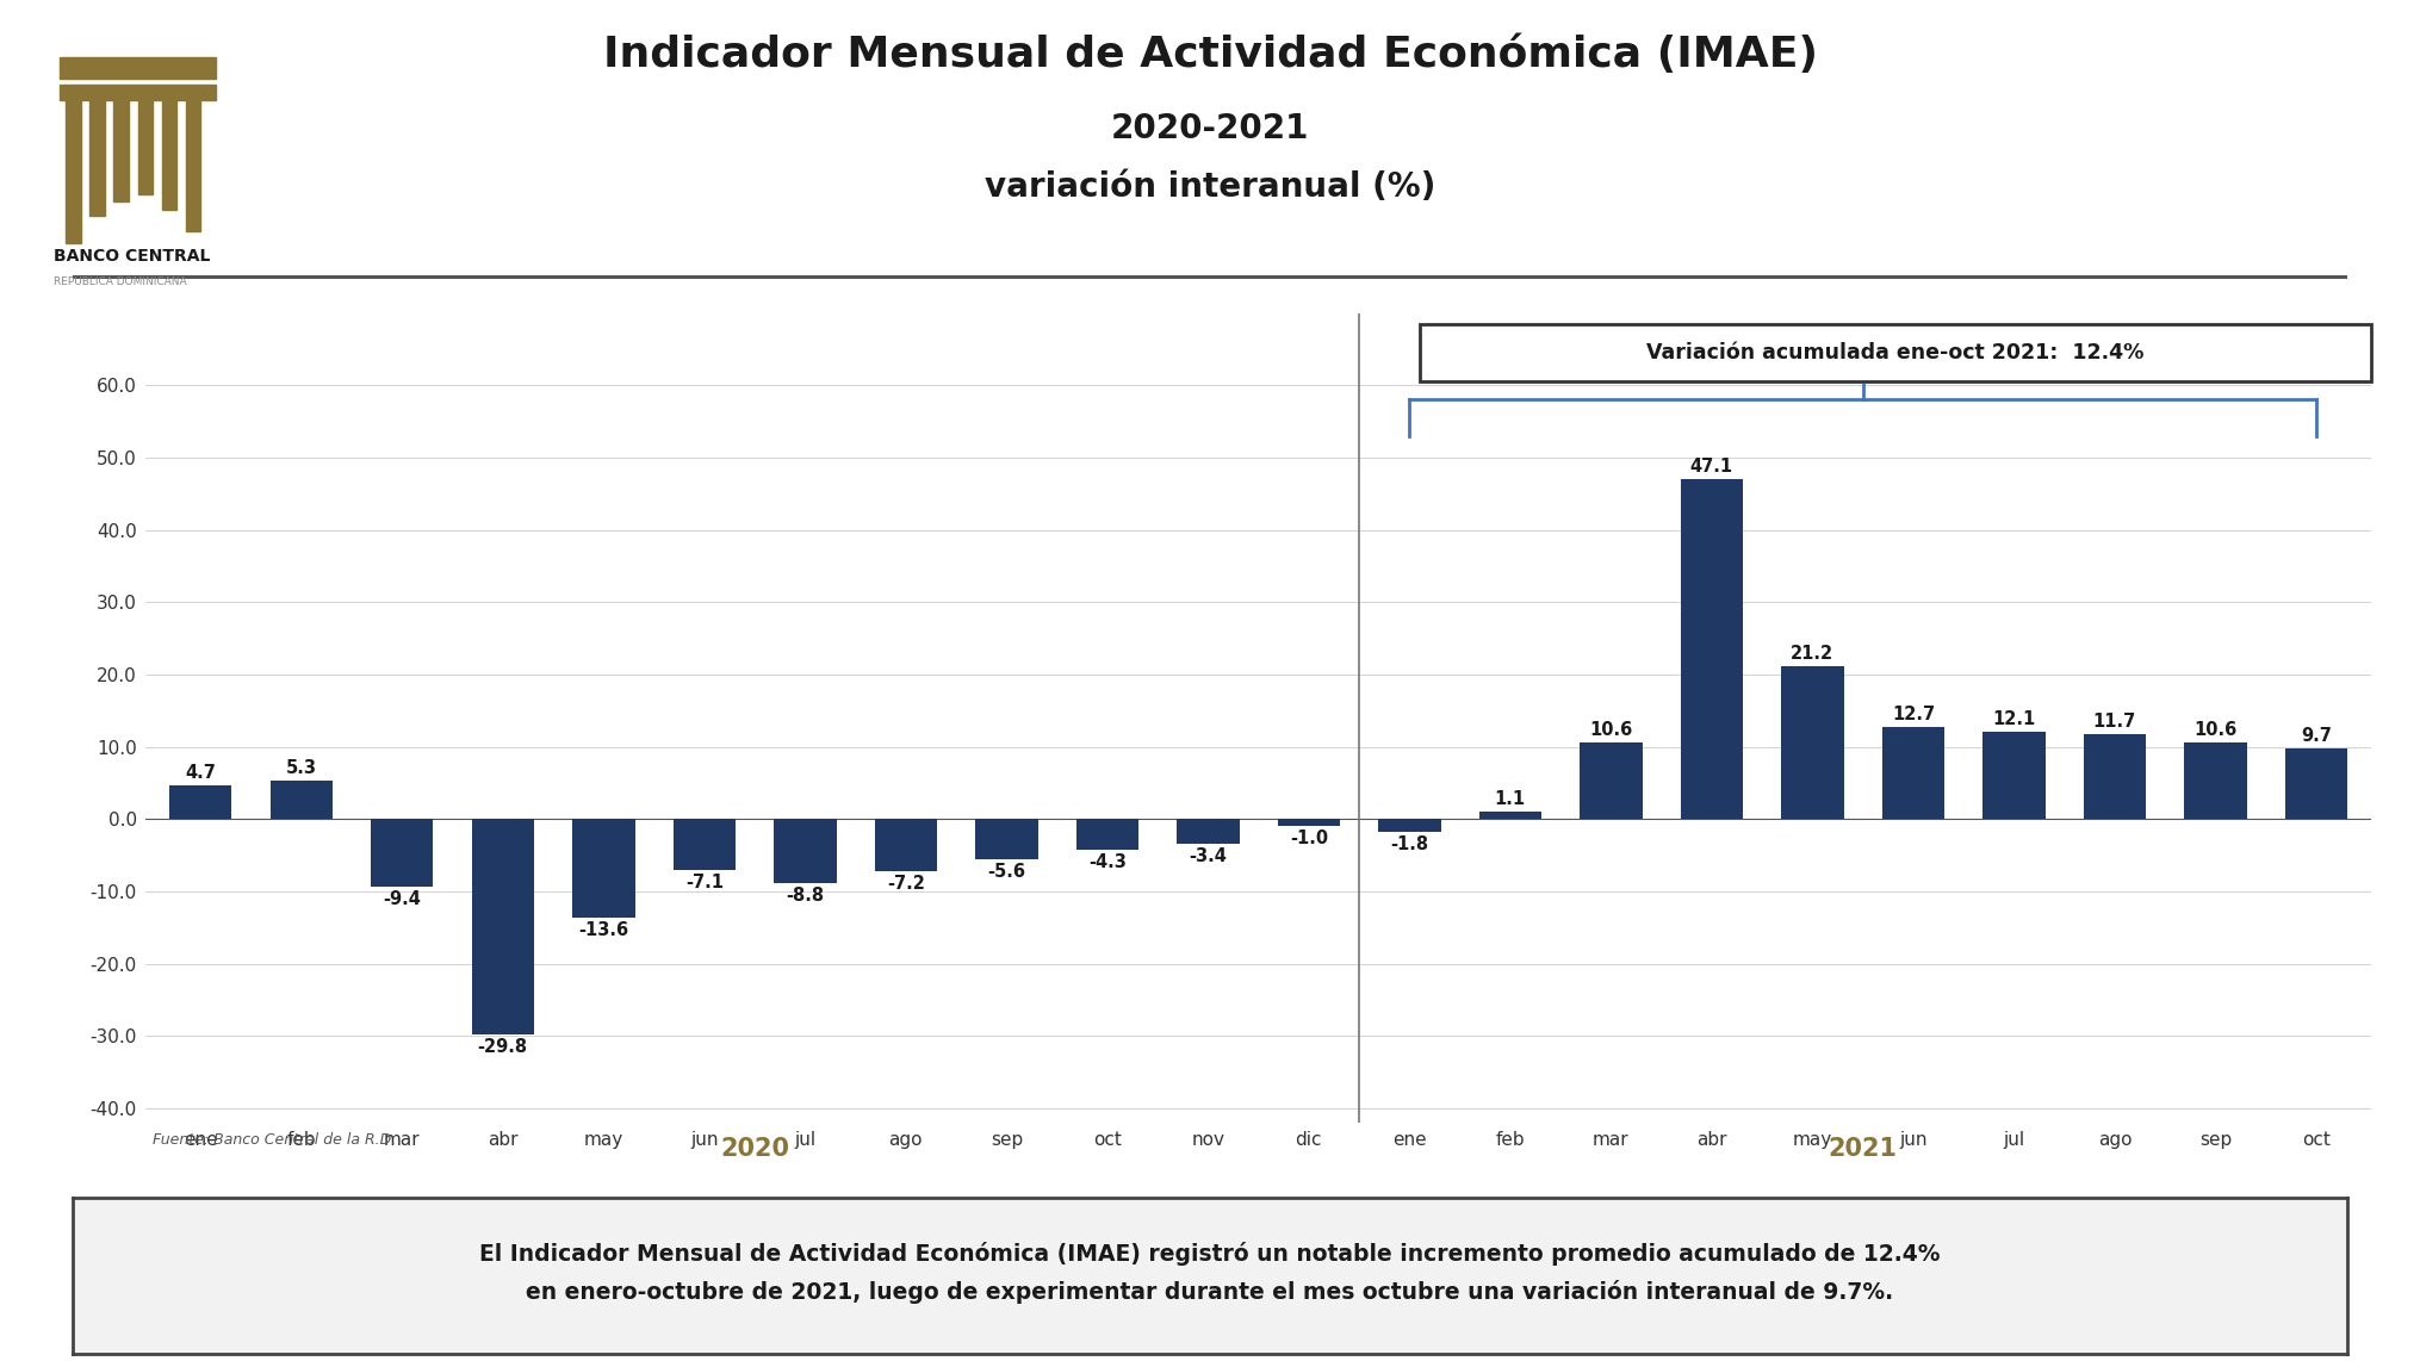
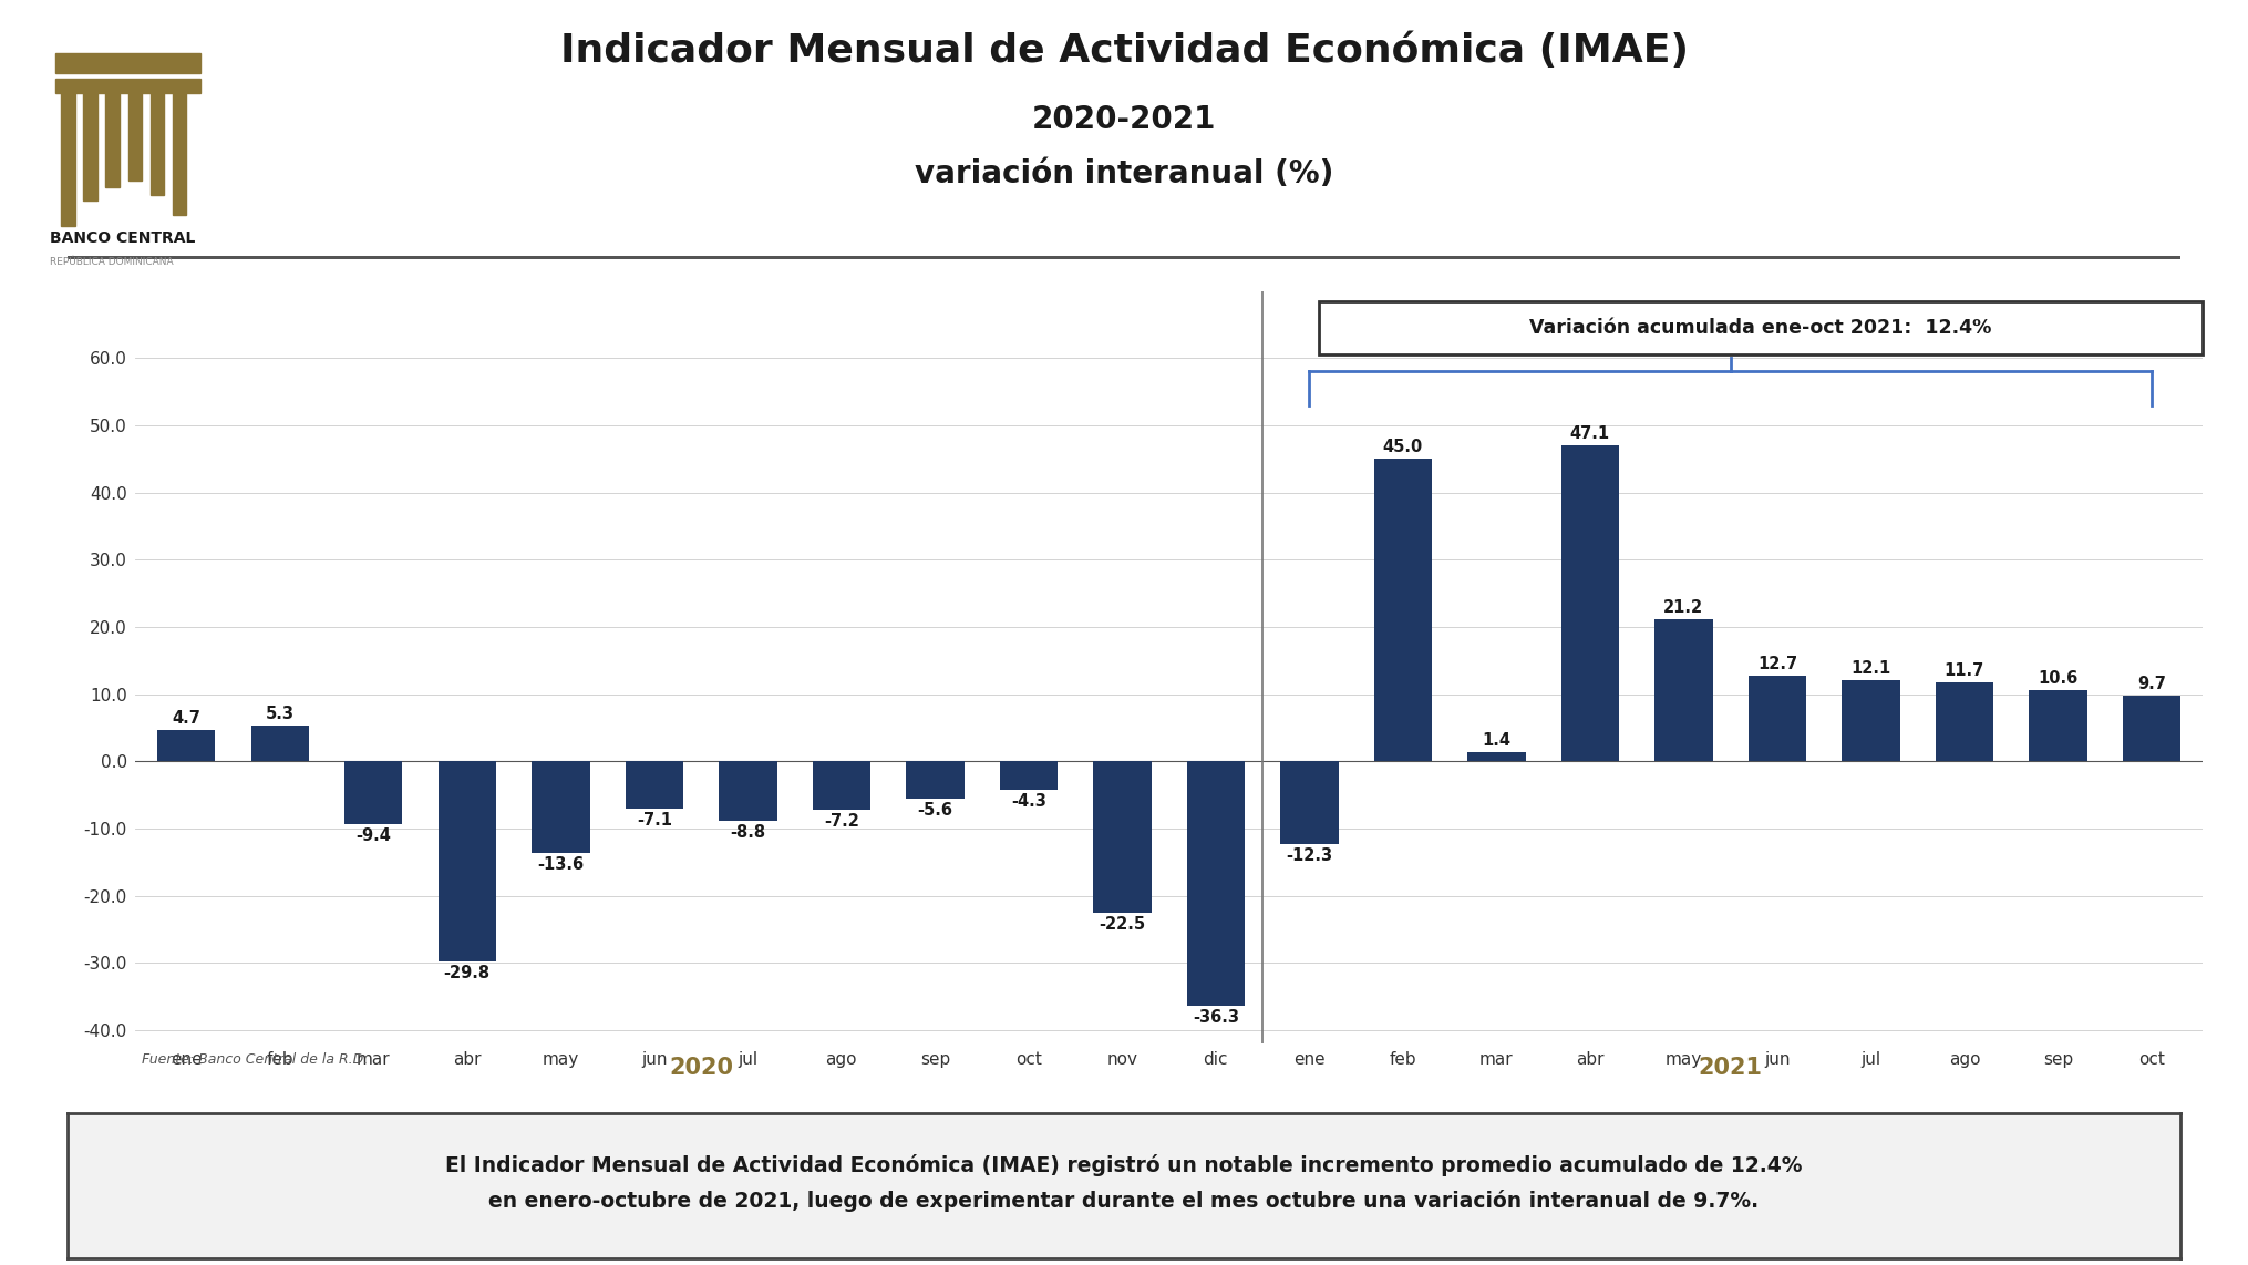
nov: -3.4 -> -22.5
dic: -1.0 -> -36.3
ene: -1.8 -> -12.3
feb: 1.1 -> 45.0
mar: 10.6 -> 1.4
